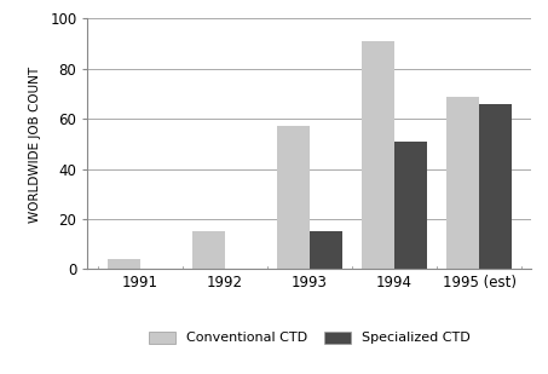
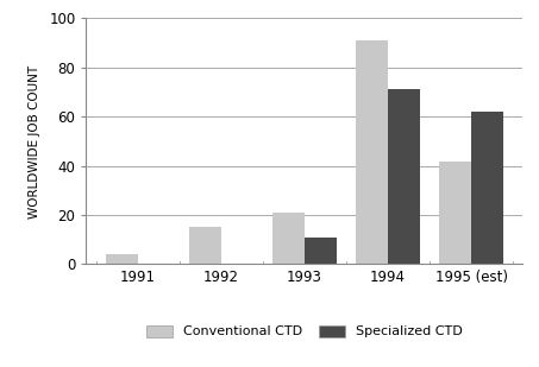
Conventional CTD/1993: 57 -> 21
Specialized CTD/1993: 15 -> 11
Specialized CTD/1994: 51 -> 71
Conventional CTD/1995 (est): 69 -> 42
Specialized CTD/1995 (est): 66 -> 62
